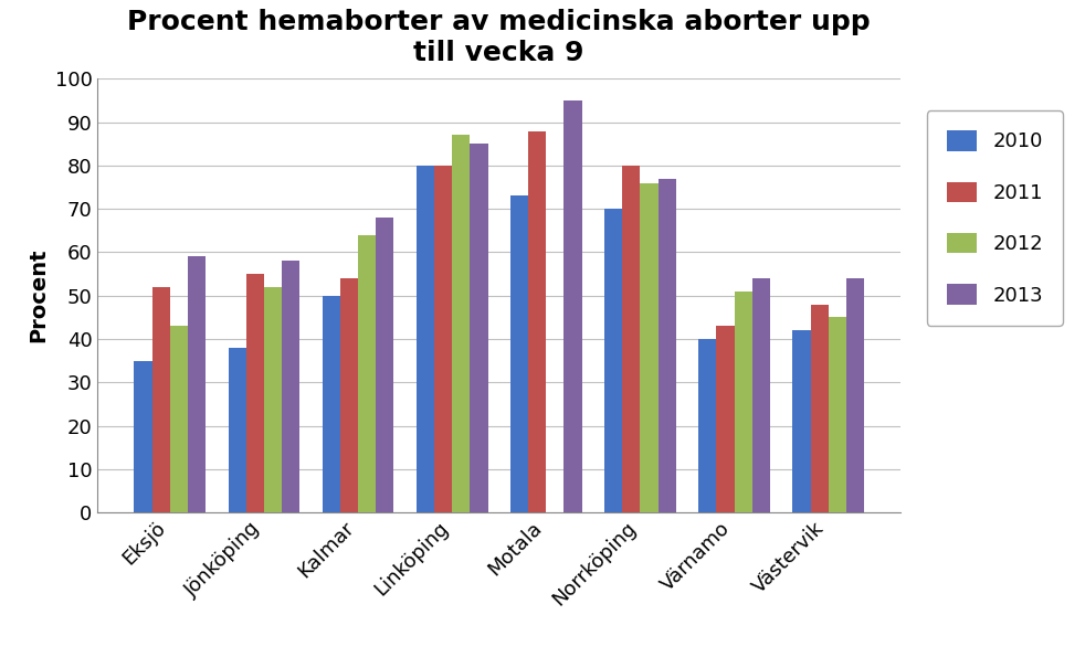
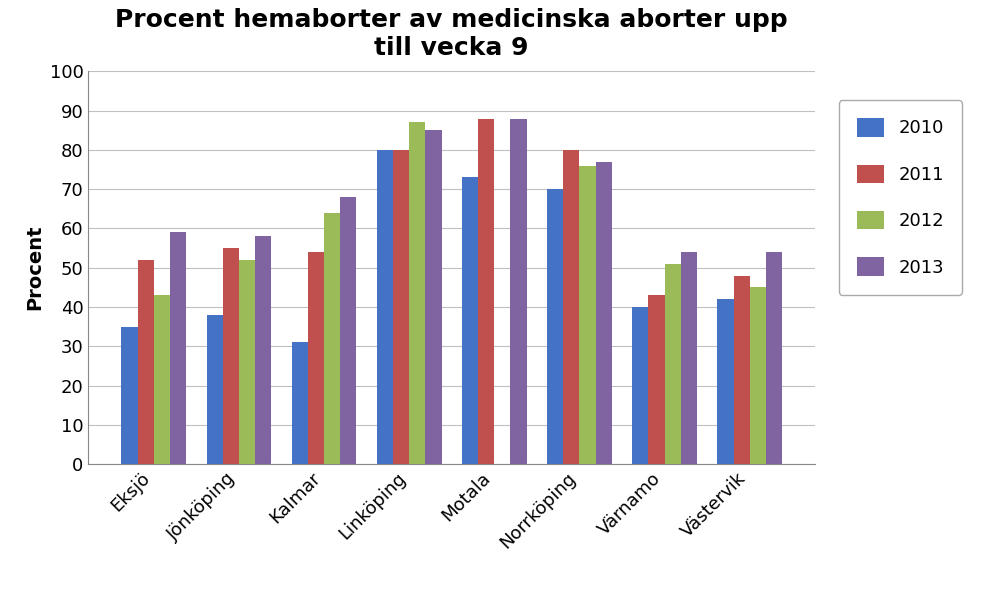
2010/Kalmar: 50 -> 31
2013/Motala: 95 -> 88
